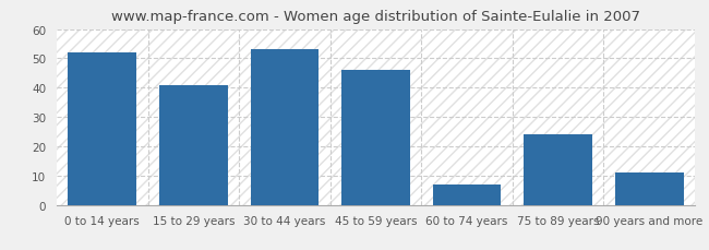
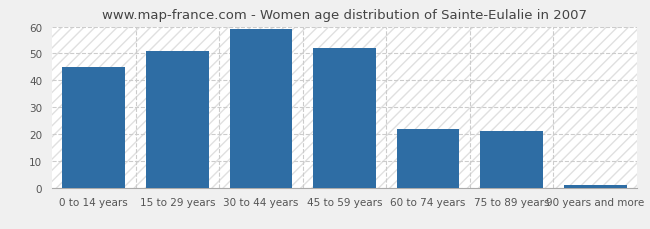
0 to 14 years: 52 -> 45
15 to 29 years: 41 -> 51
30 to 44 years: 53 -> 59
45 to 59 years: 46 -> 52
60 to 74 years: 7 -> 22
75 to 89 years: 24 -> 21
90 years and more: 11 -> 1
